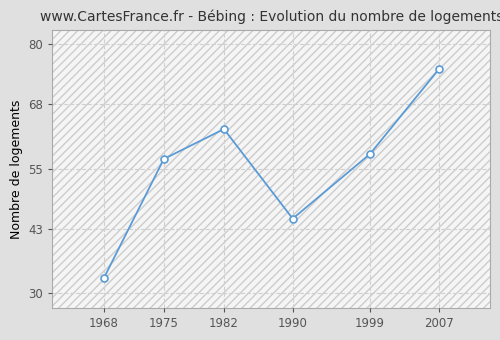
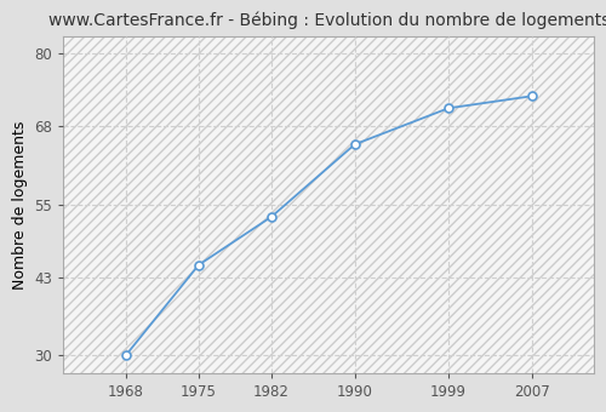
1968: 33 -> 30
1975: 57 -> 45
1982: 63 -> 53
1990: 45 -> 65
1999: 58 -> 71
2007: 75 -> 73
